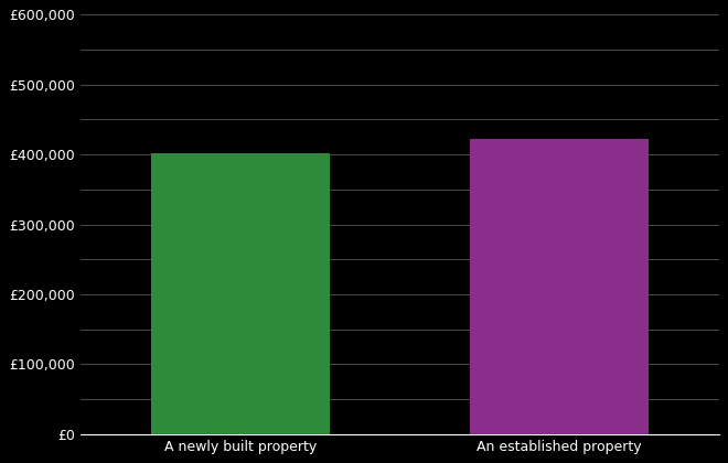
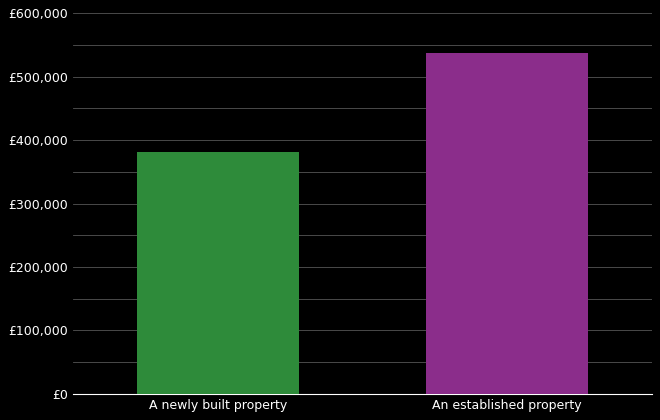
A newly built property: £402,000 -> £382,000
An established property: £422,000 -> £537,000
